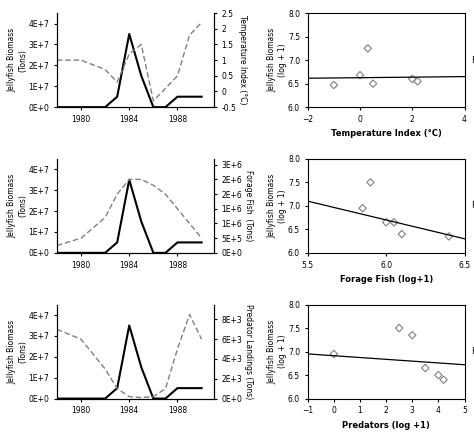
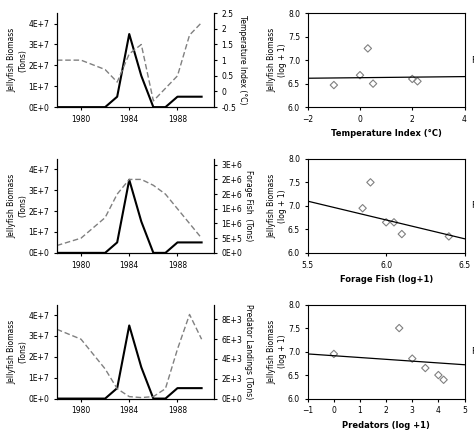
3: 7.35 -> 6.85
